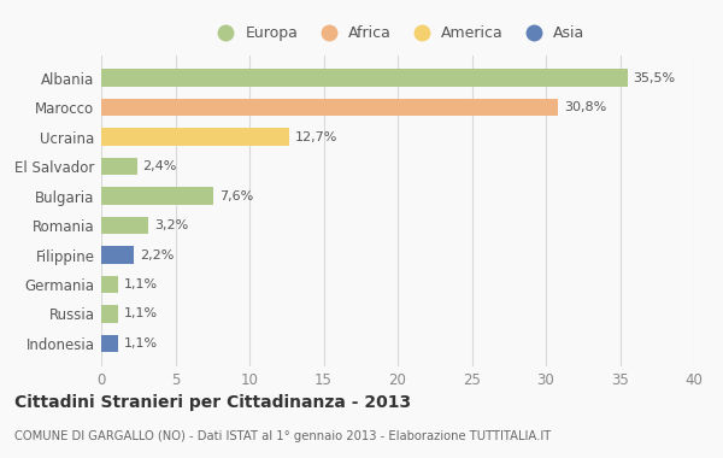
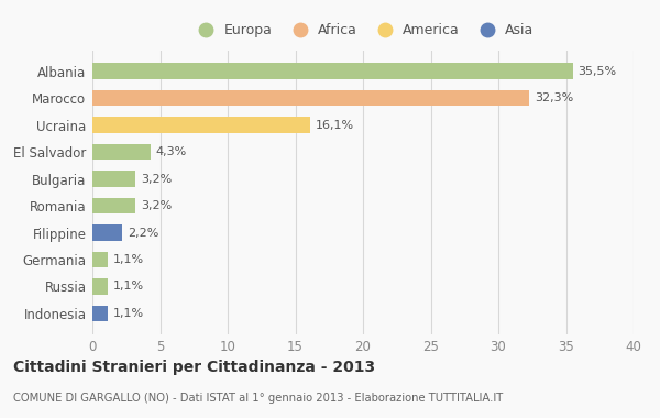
Marocco: 30,8% -> 32,3%
Ucraina: 12,7% -> 16,1%
El Salvador: 2,4% -> 4,3%
Bulgaria: 7,6% -> 3,2%
